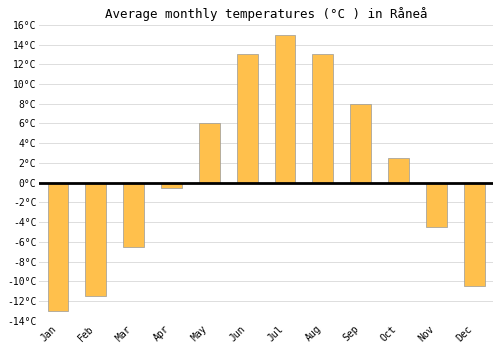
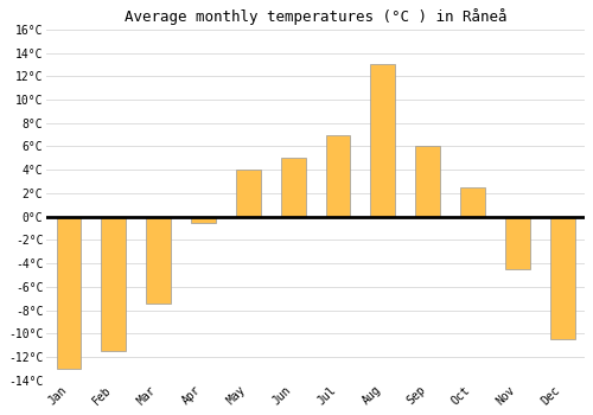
Mar: -6.5°C -> -7.4°C
May: 6.0°C -> 4.0°C
Jun: 13.0°C -> 5.0°C
Jul: 15.0°C -> 7.0°C
Sep: 8.0°C -> 6.0°C
